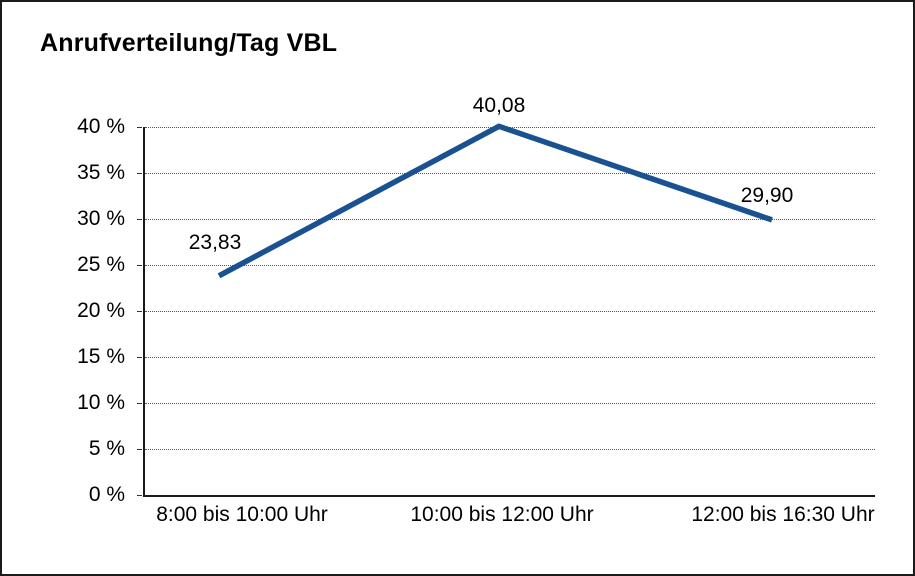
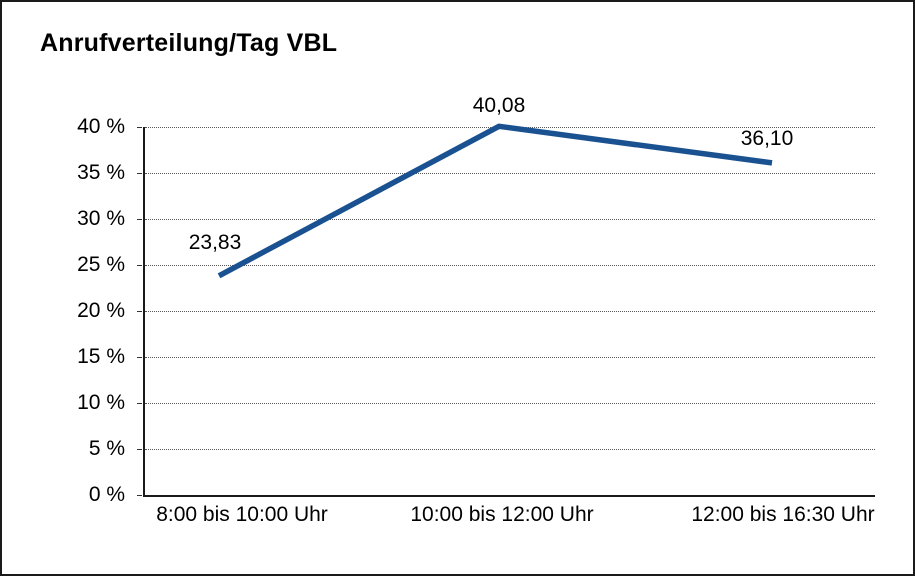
12:00 bis 16:30 Uhr: 29,90 -> 36,10
